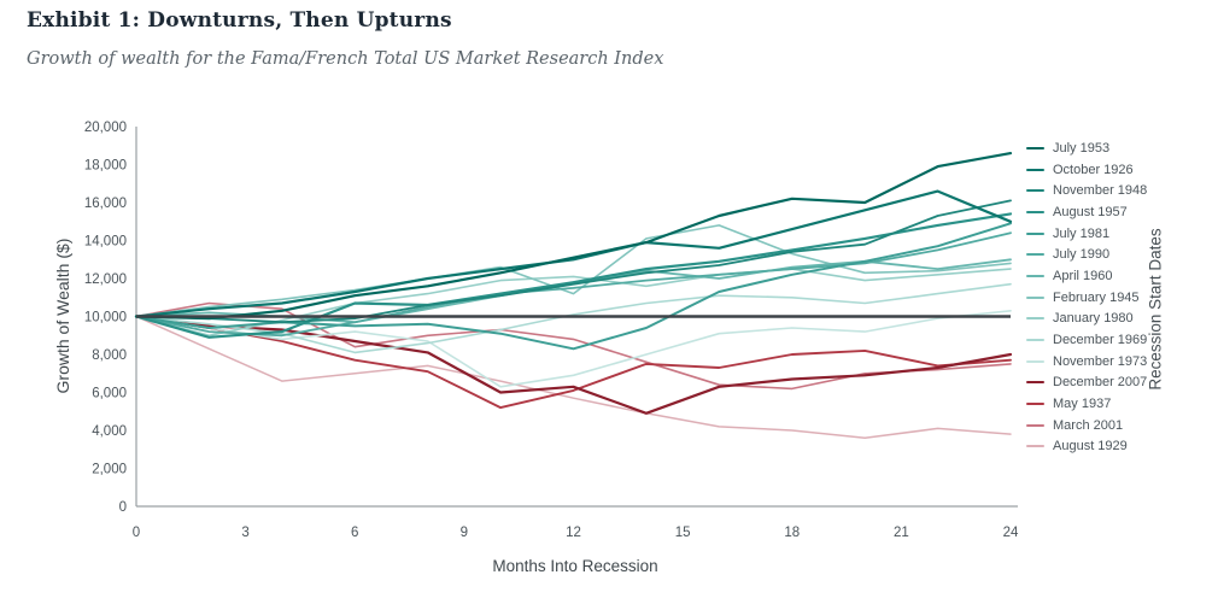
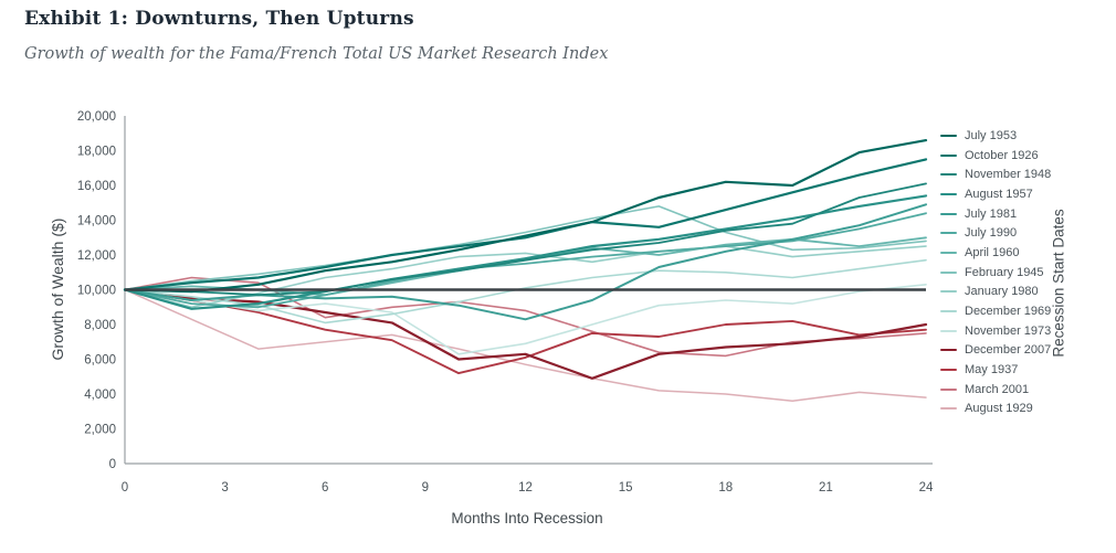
August 1957/6: 10700 -> 9900
February 1945/12: 11200 -> 13300
October 1926/24: 15000 -> 17500
